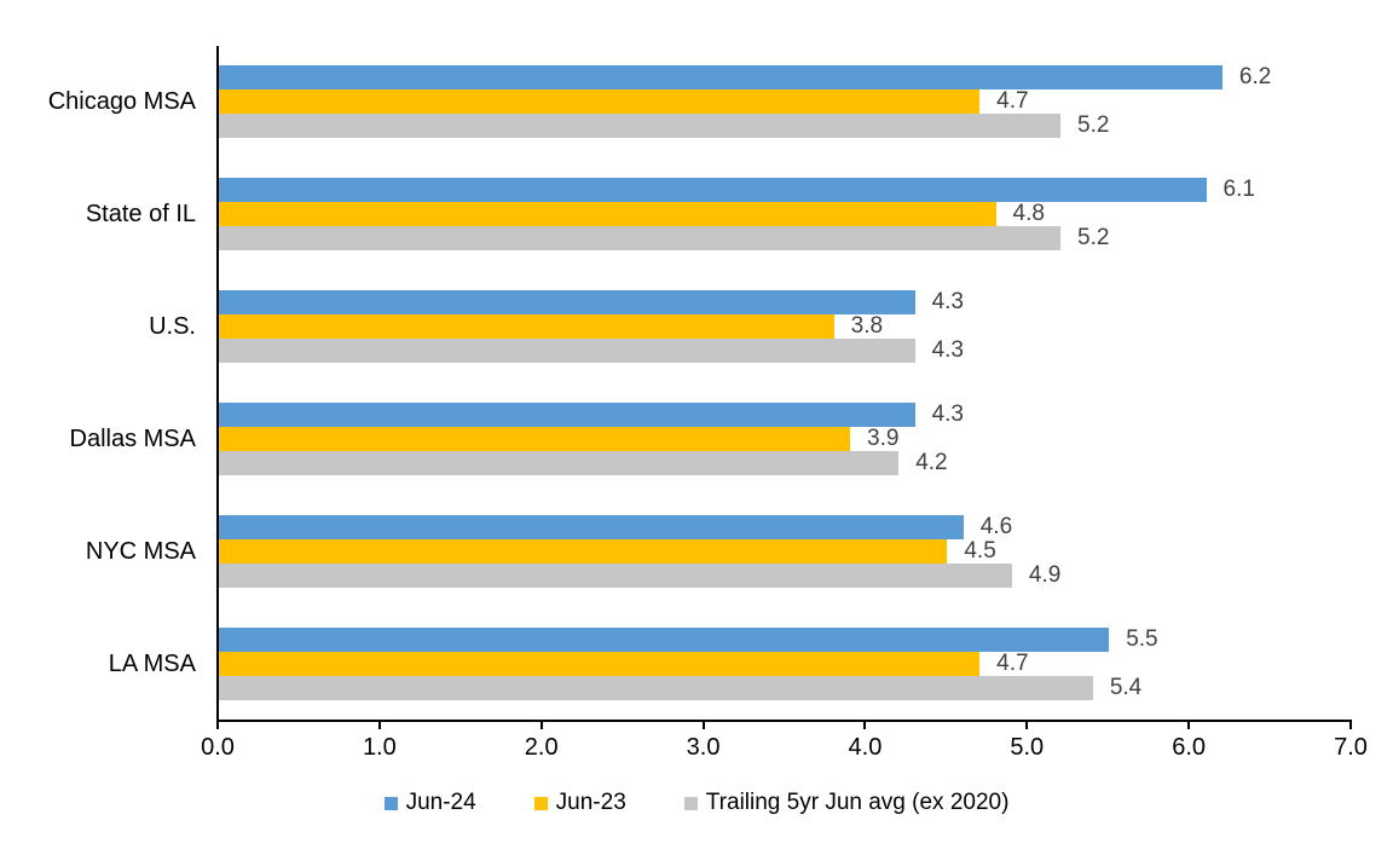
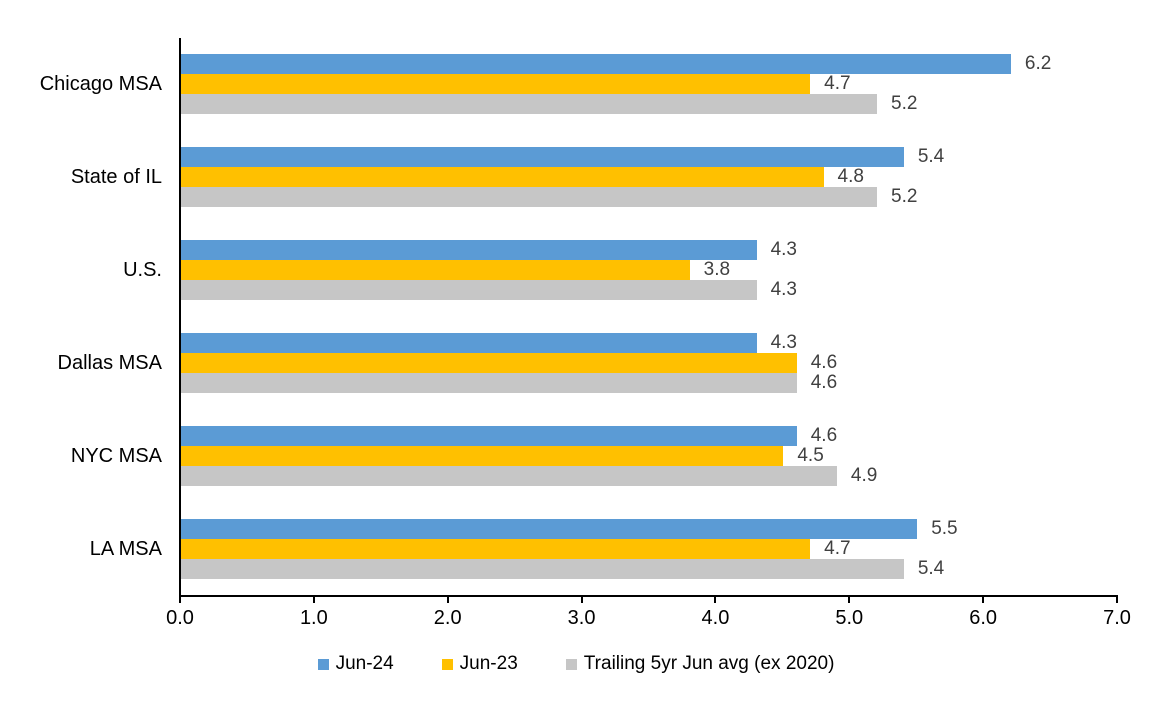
Jun-24/State of IL: 6.1 -> 5.4
Jun-23/Dallas MSA: 3.9 -> 4.6
Trailing 5yr Jun avg (ex 2020)/Dallas MSA: 4.2 -> 4.6
